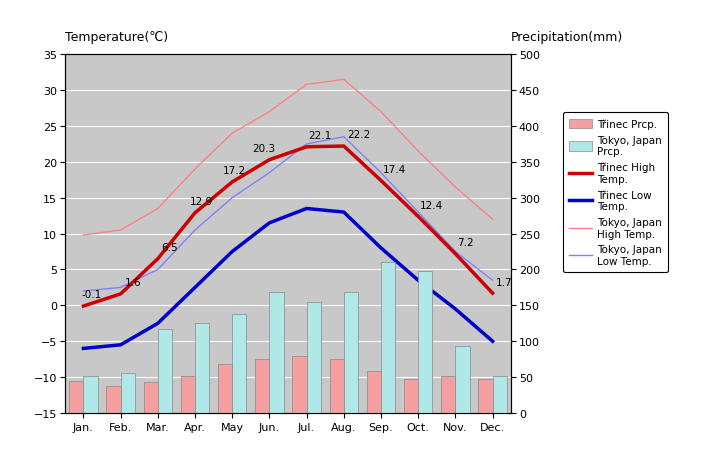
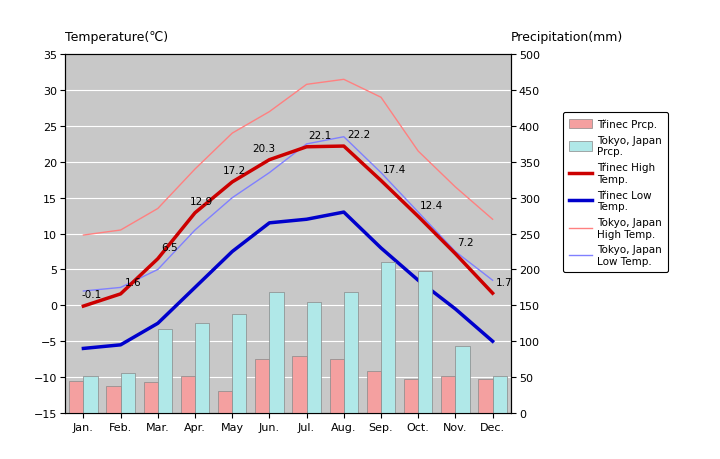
Třinec Prcp./May: 68 -> 30
Třinec Low Temp./Jul.: 13.5 -> 12.0
Tokyo, Japan High Temp./Sep.: 27.0 -> 29.0
